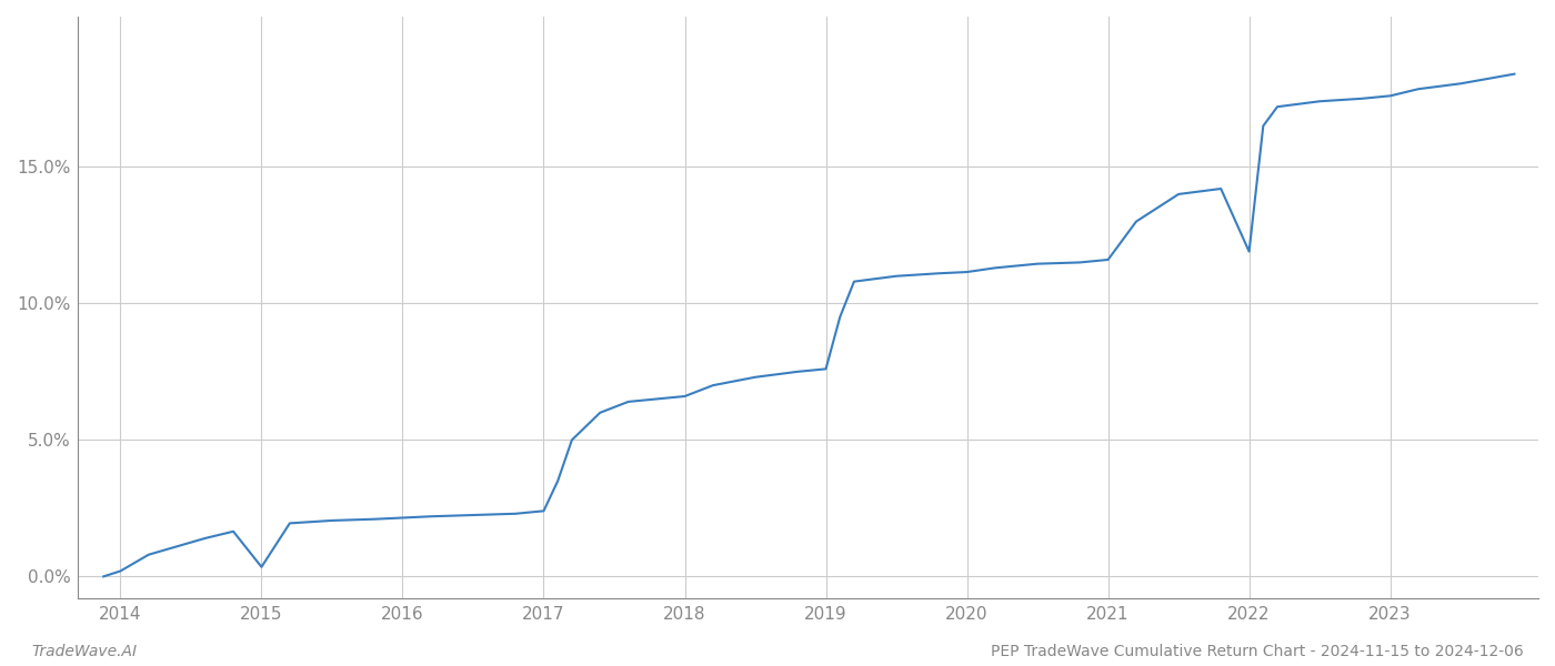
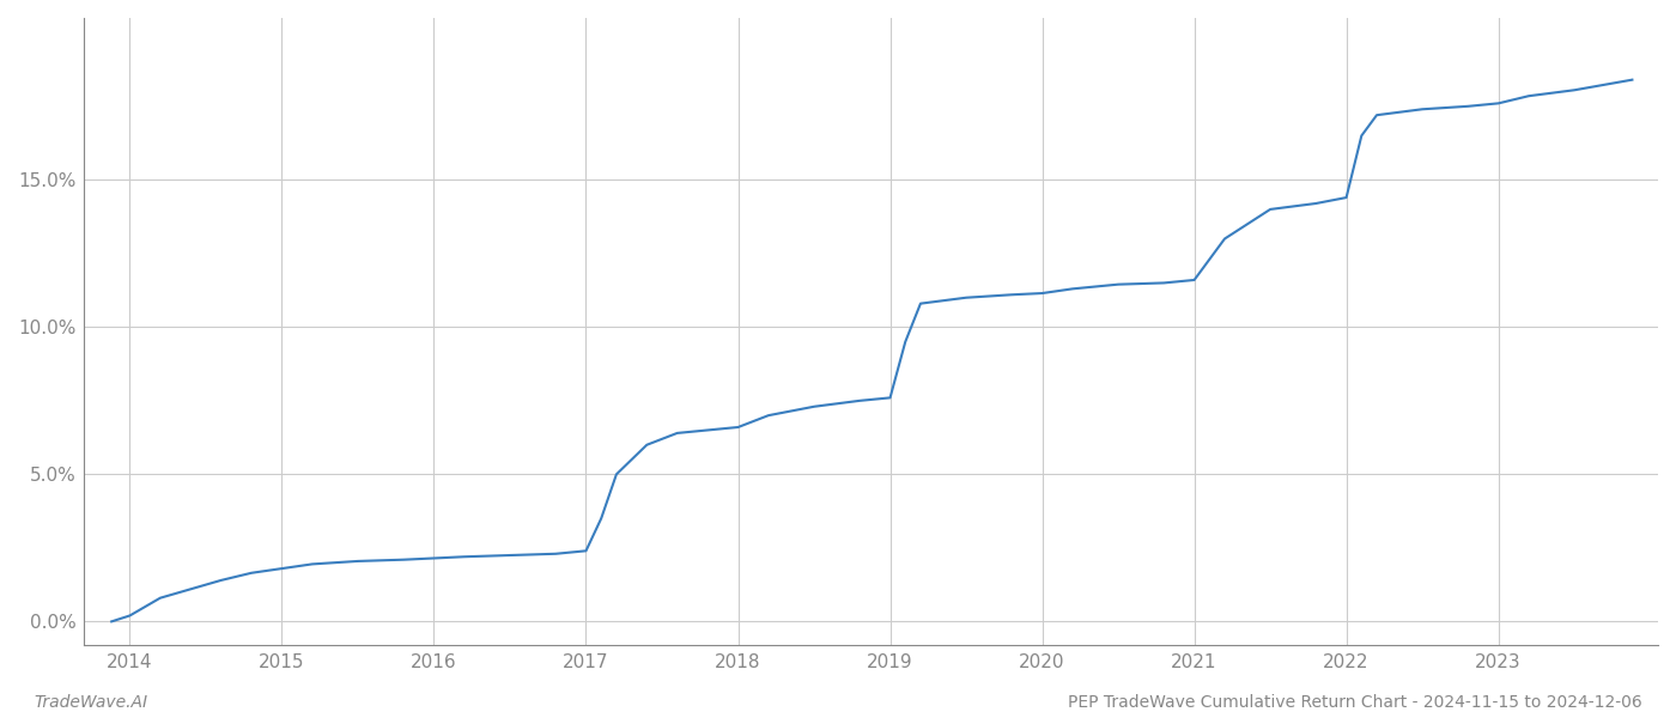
2015: 0.35% -> 1.80%
2022: 11.90% -> 14.40%
